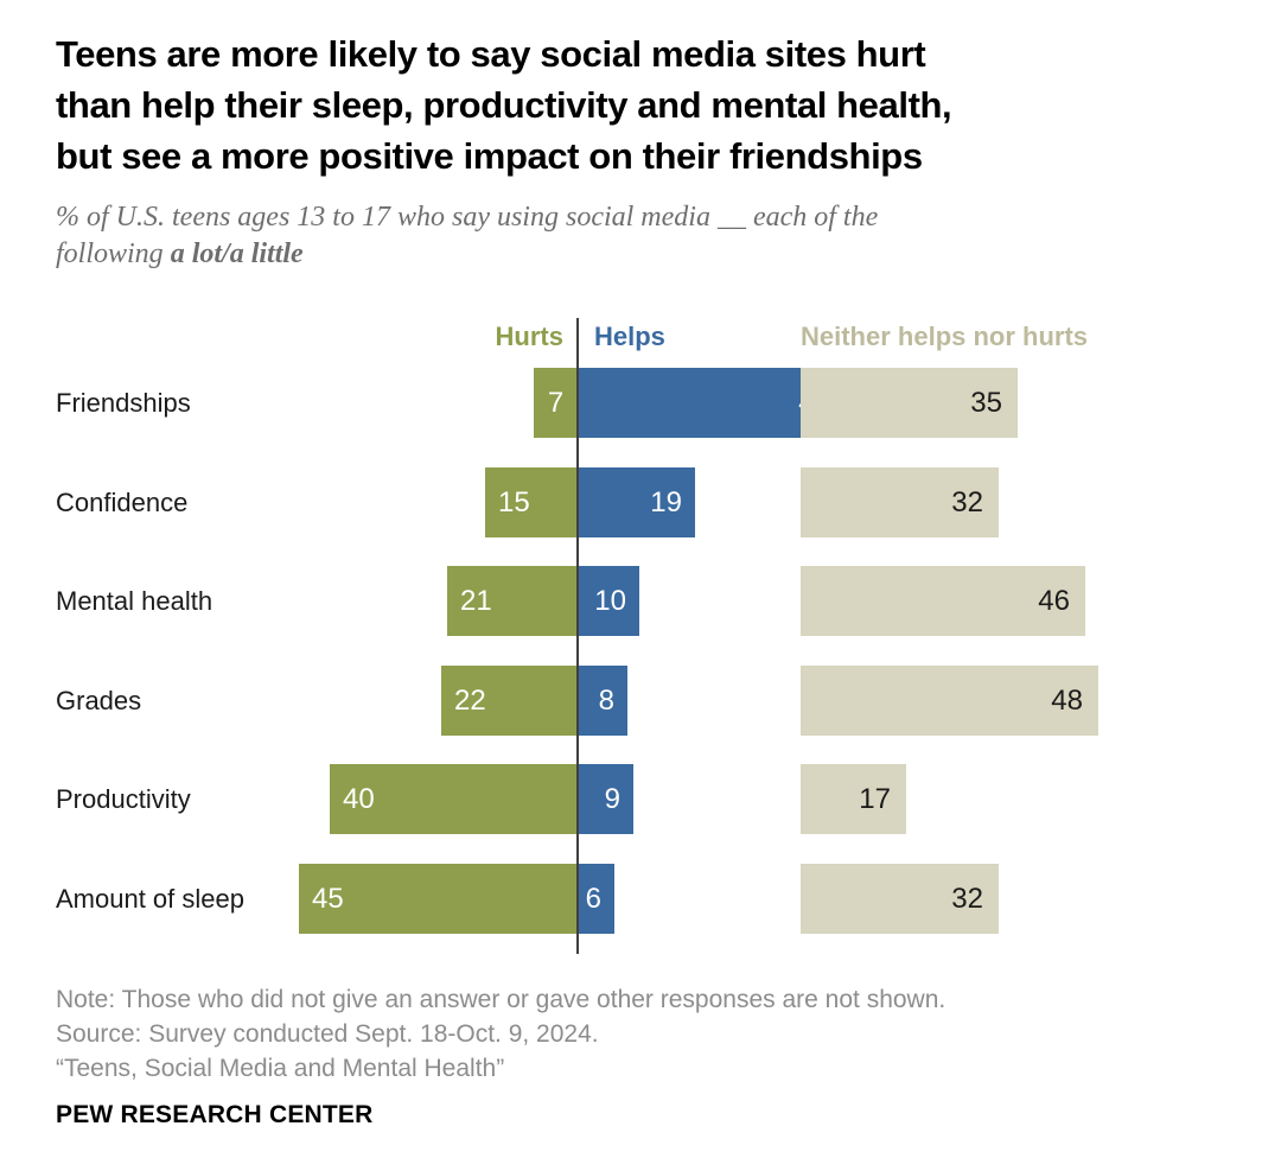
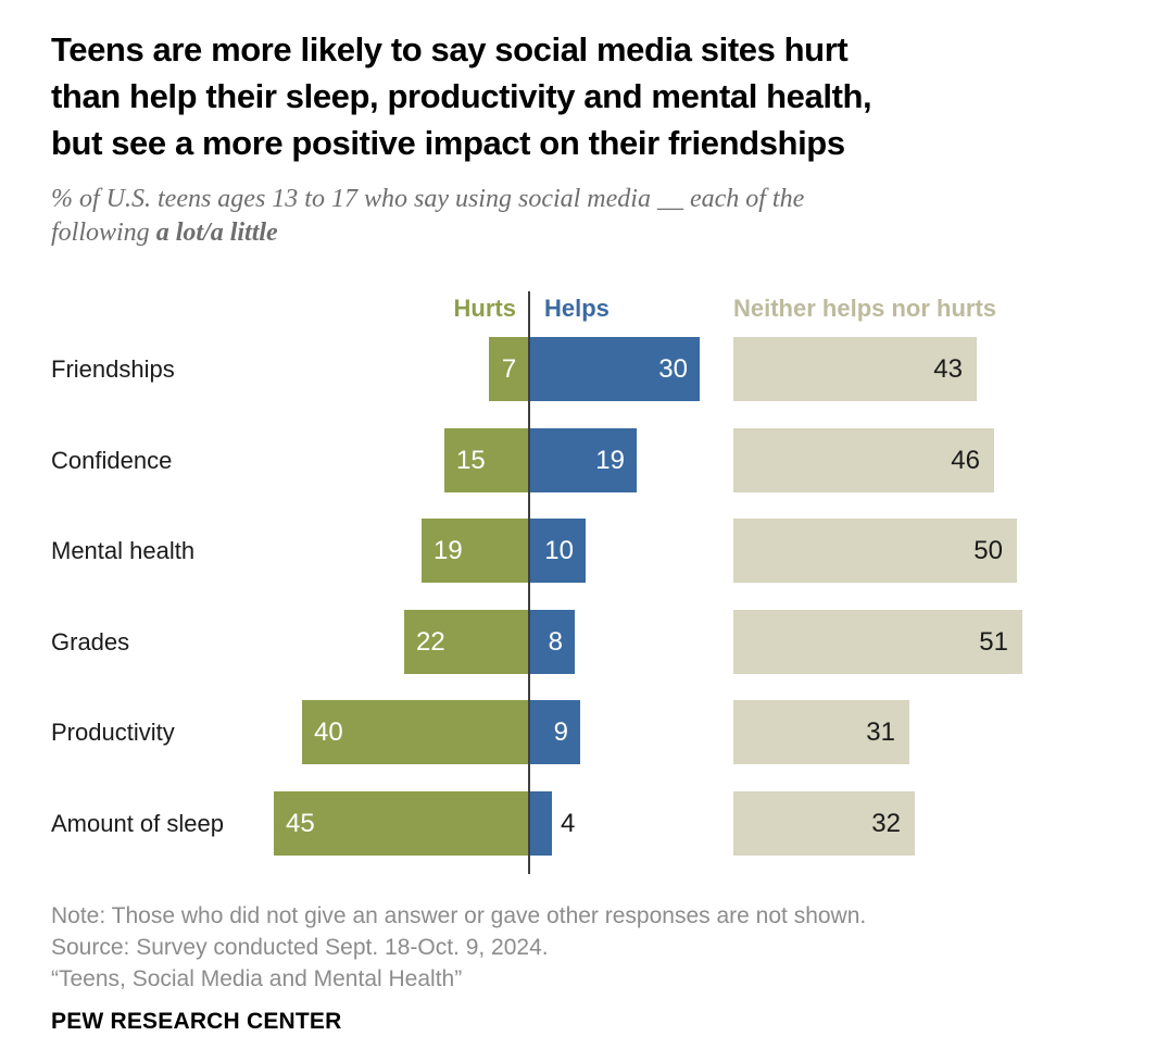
Helps/Friendships: 43 -> 30
Neither helps nor hurts/Friendships: 35 -> 43
Neither helps nor hurts/Confidence: 32 -> 46
Hurts/Mental health: 21 -> 19
Neither helps nor hurts/Mental health: 46 -> 50
Neither helps nor hurts/Grades: 48 -> 51
Neither helps nor hurts/Productivity: 17 -> 31
Helps/Amount of sleep: 6 -> 4
